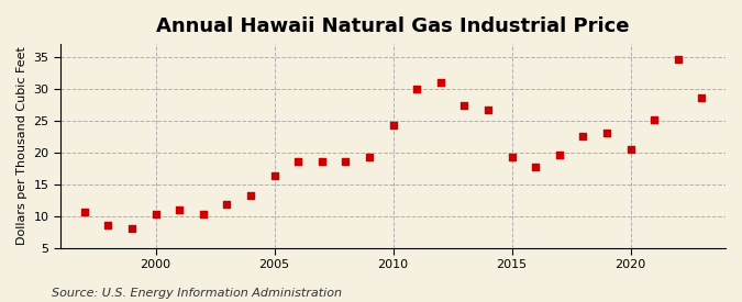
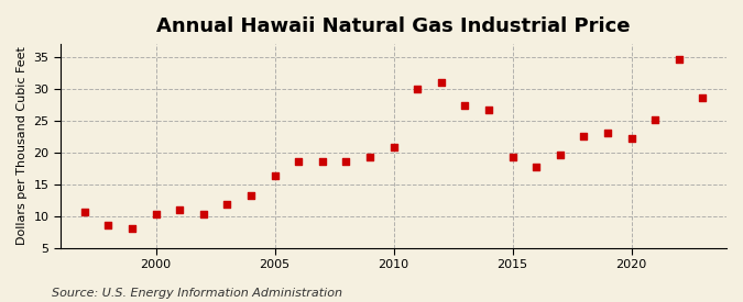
2010: 24.2 -> 20.8
2020: 20.5 -> 22.2
